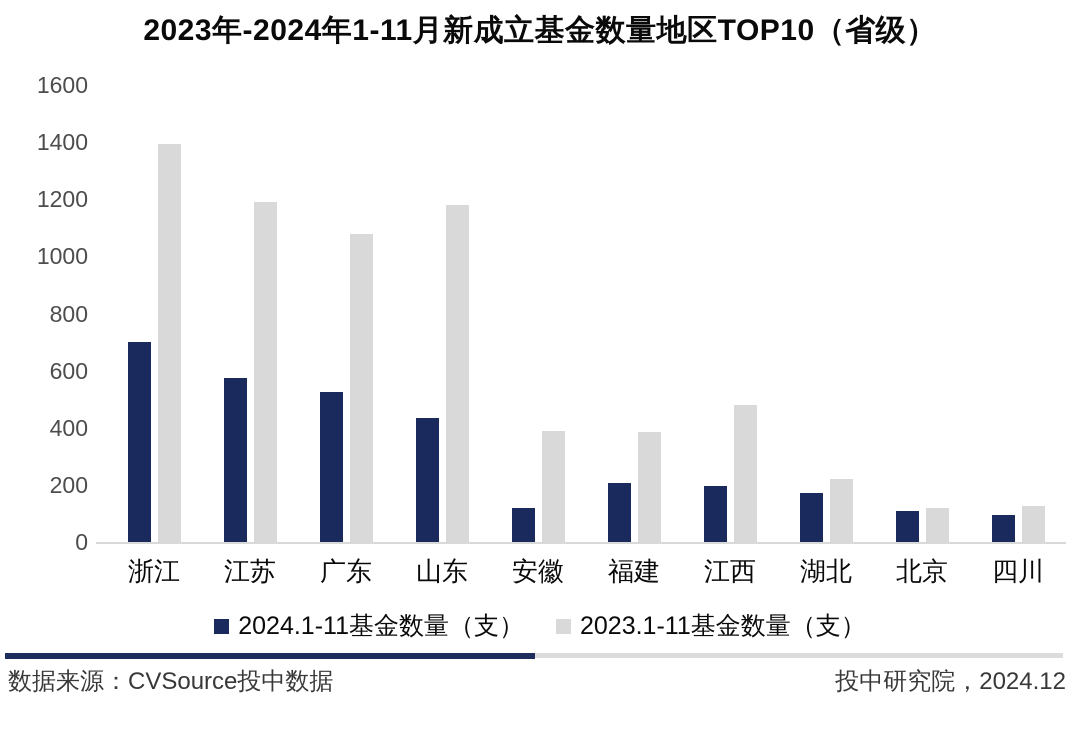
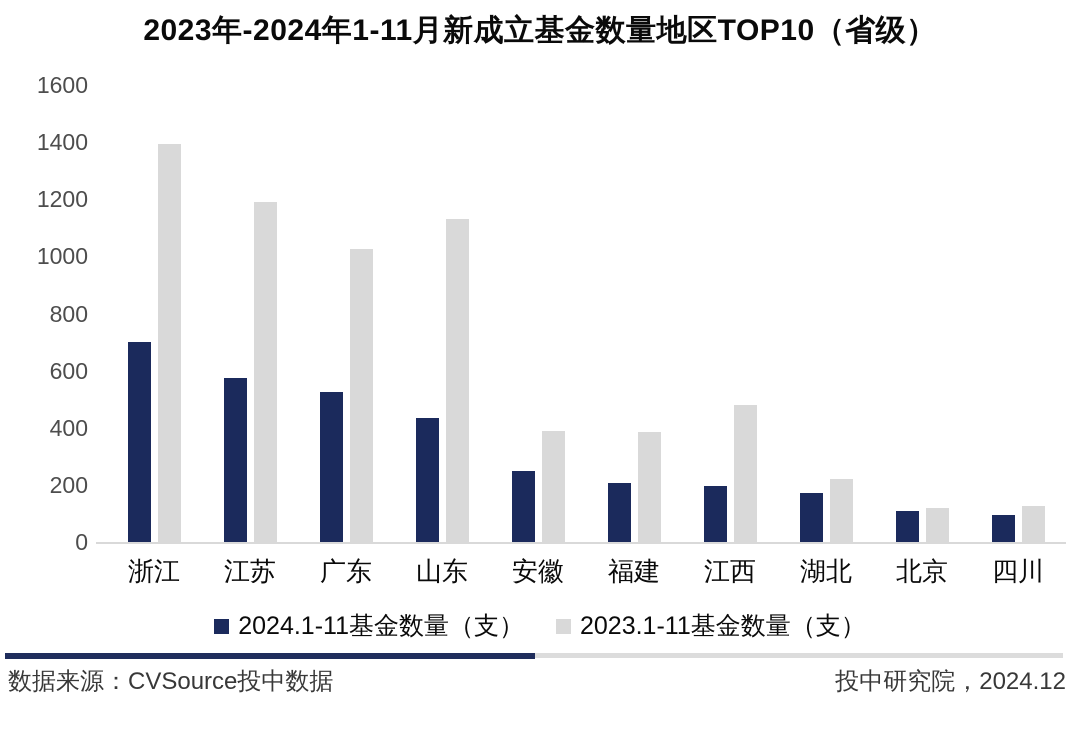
2023.1-11基金数量（支）/广东: 1080 -> 1020
2023.1-11基金数量（支）/山东: 1180 -> 1130
2024.1-11基金数量（支）/安徽: 120 -> 250
